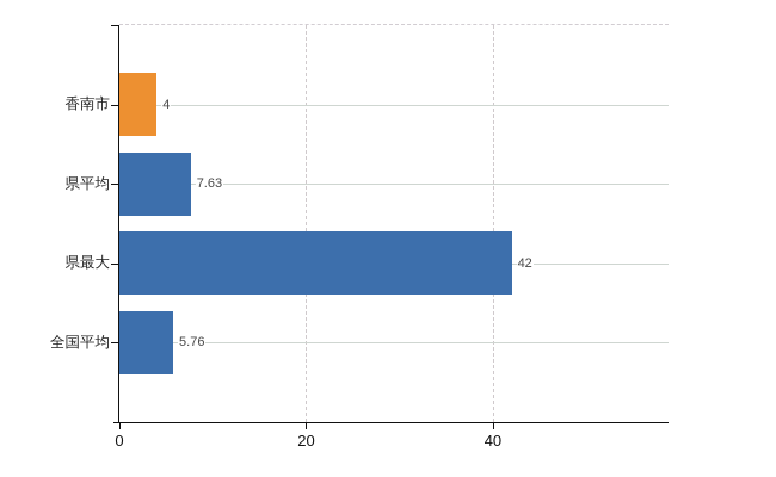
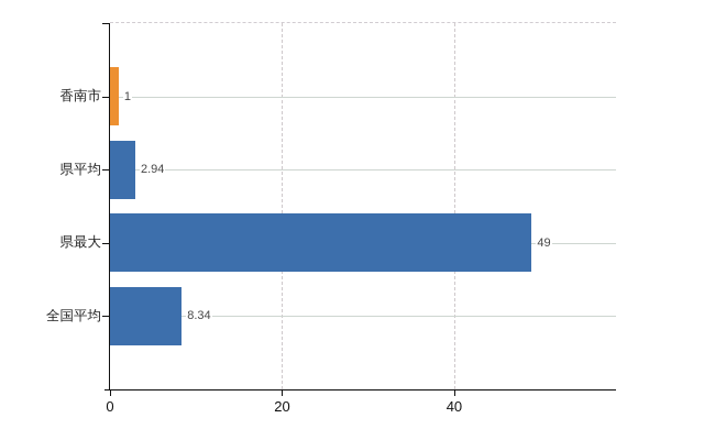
香南市: 4 -> 1
県平均: 7.63 -> 2.94
県最大: 42 -> 49
全国平均: 5.76 -> 8.34
